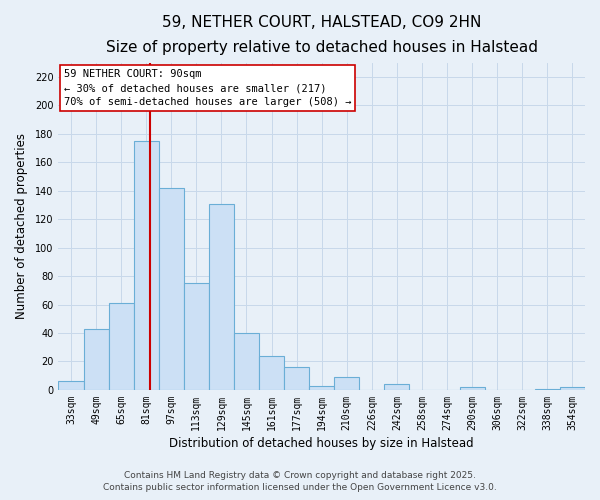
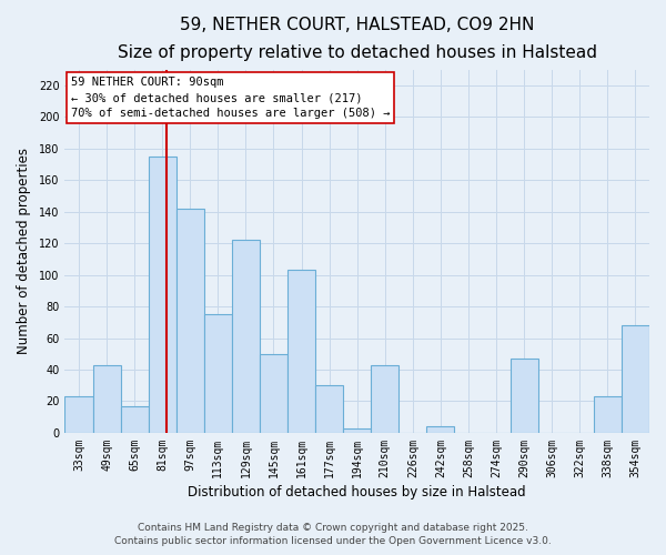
33sqm: 6 -> 23
65sqm: 61 -> 17
129sqm: 131 -> 122
145sqm: 40 -> 50
161sqm: 24 -> 103
177sqm: 16 -> 30
210sqm: 9 -> 43
290sqm: 2 -> 47
338sqm: 1 -> 23
354sqm: 2 -> 68
